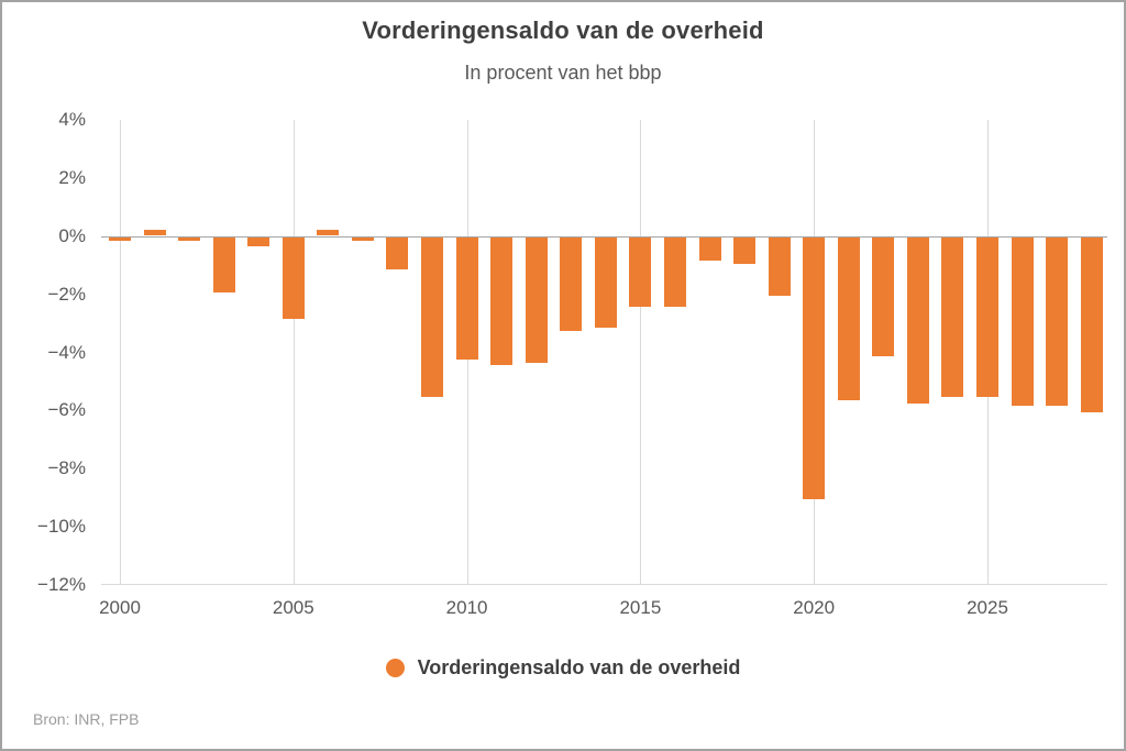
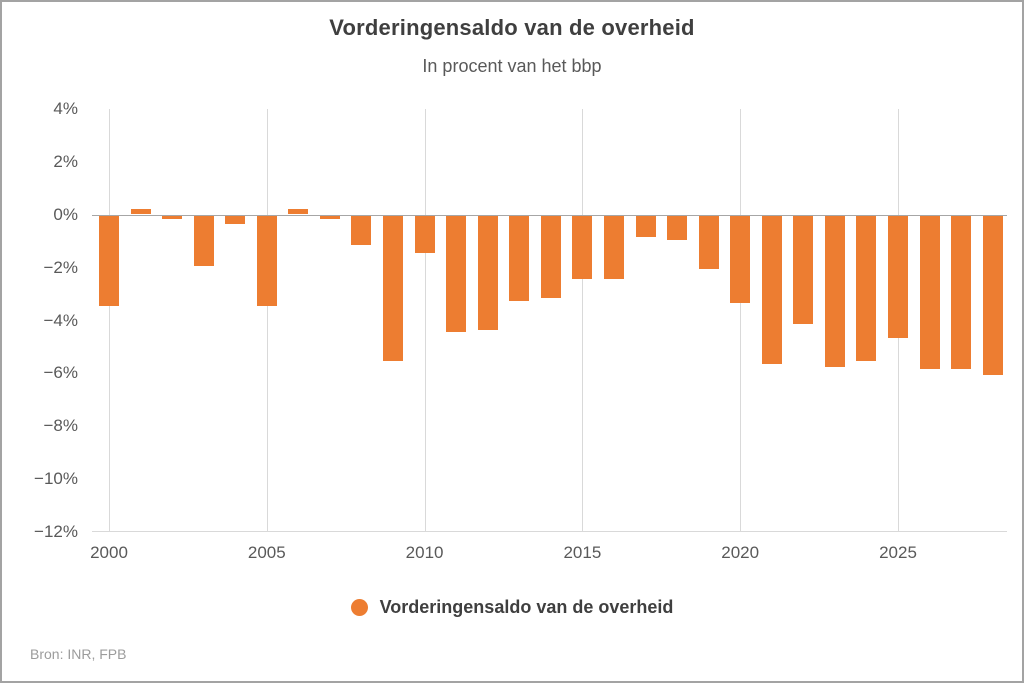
2000: -0.1% -> -3.4%
2005: -2.8% -> -3.4%
2010: -4.2% -> -1.4%
2020: -9.0% -> -3.3%
2025: -5.5% -> -4.6%
